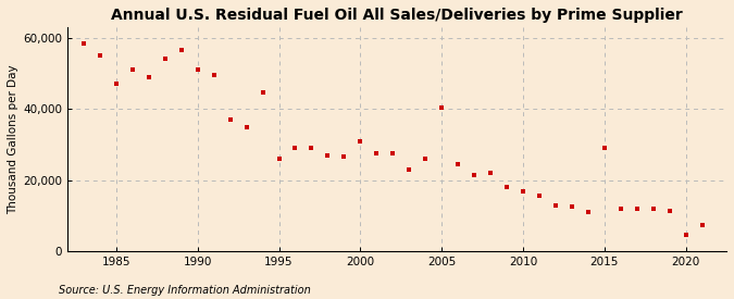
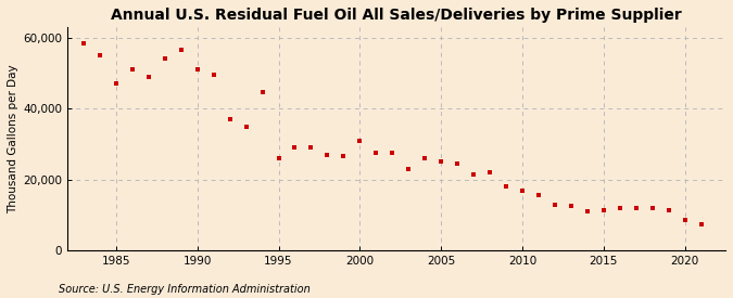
2005: 40,500 -> 25,000
2015: 29,000 -> 11,500
2020: 4,500 -> 8,500
